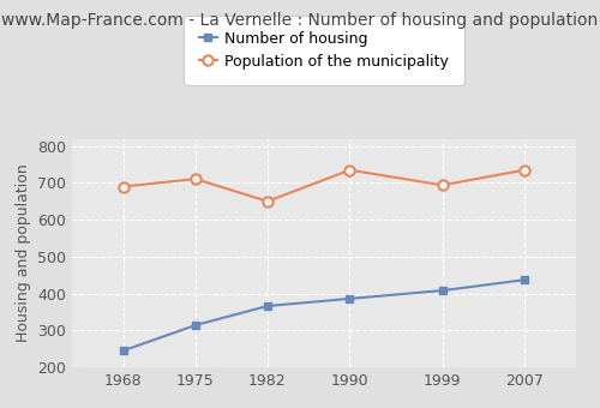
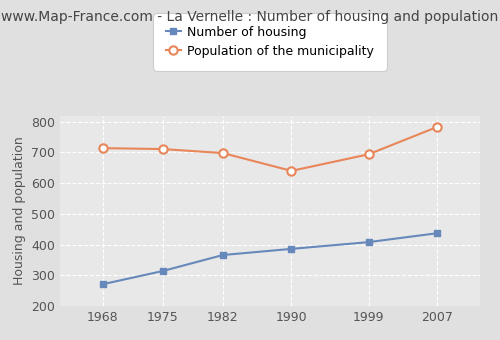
Number of housing/1968: 245 -> 271
Population of the municipality/1968: 690 -> 714
Population of the municipality/1982: 650 -> 698
Population of the municipality/1990: 735 -> 640
Population of the municipality/2007: 735 -> 783
